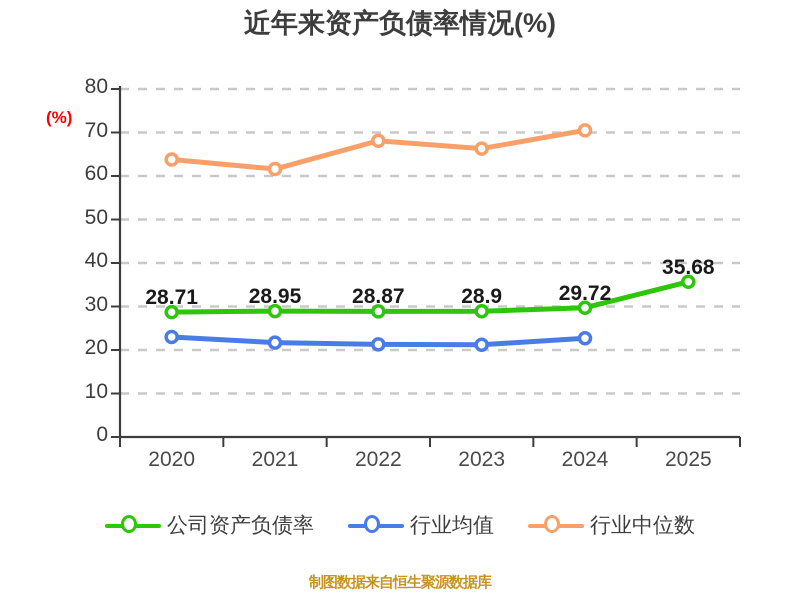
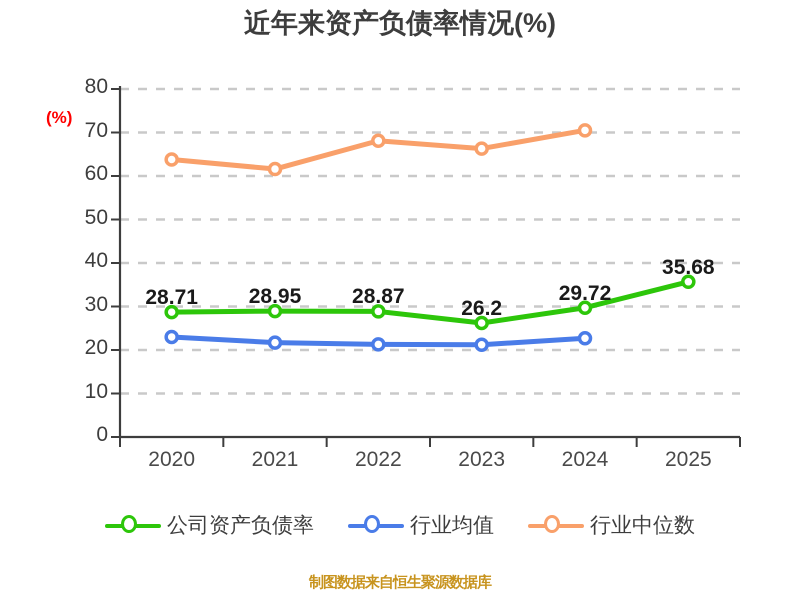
公司资产负债率/2023: 28.9 -> 26.2
